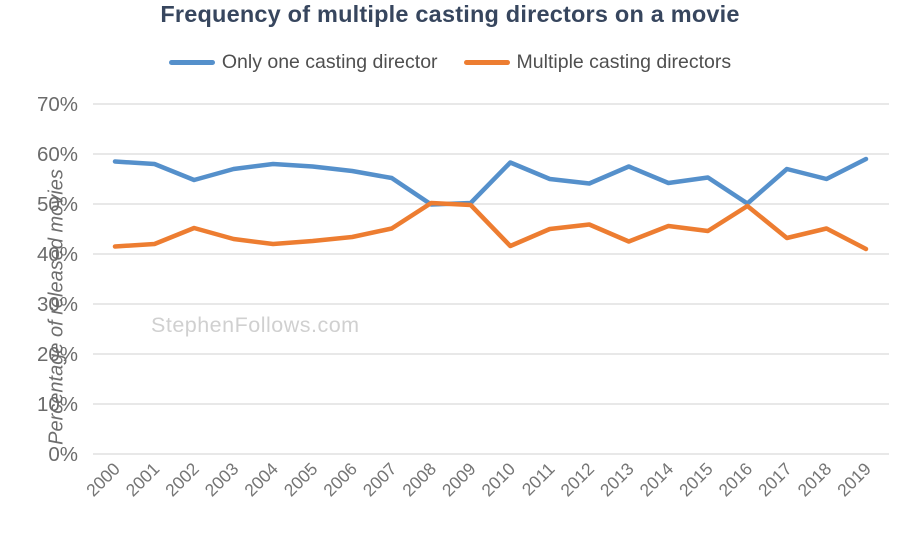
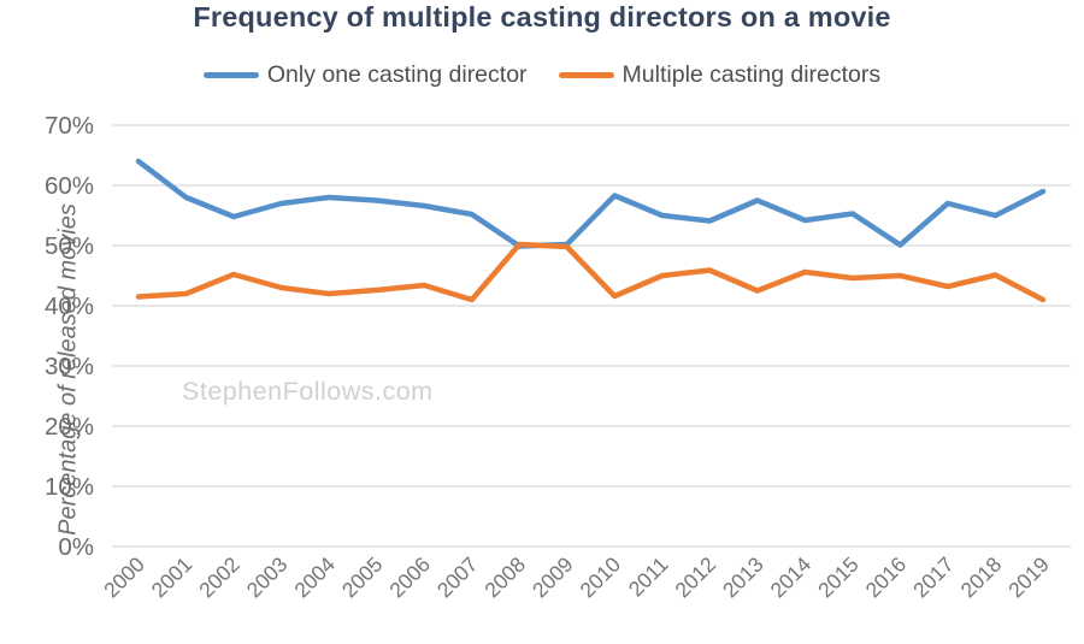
Only one casting director/2000: 58% -> 64%
Multiple casting directors/2007: 45% -> 41%
Multiple casting directors/2016: 50% -> 45%
